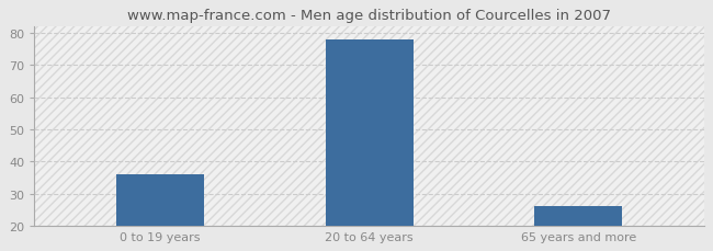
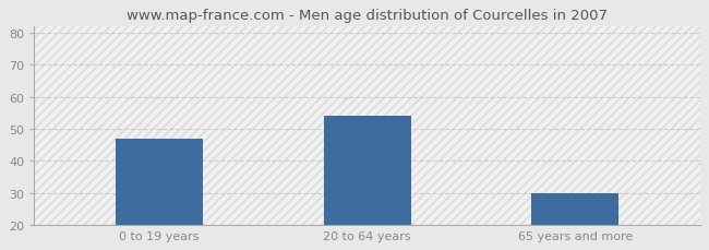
0 to 19 years: 36 -> 47
20 to 64 years: 78 -> 54
65 years and more: 26 -> 30
